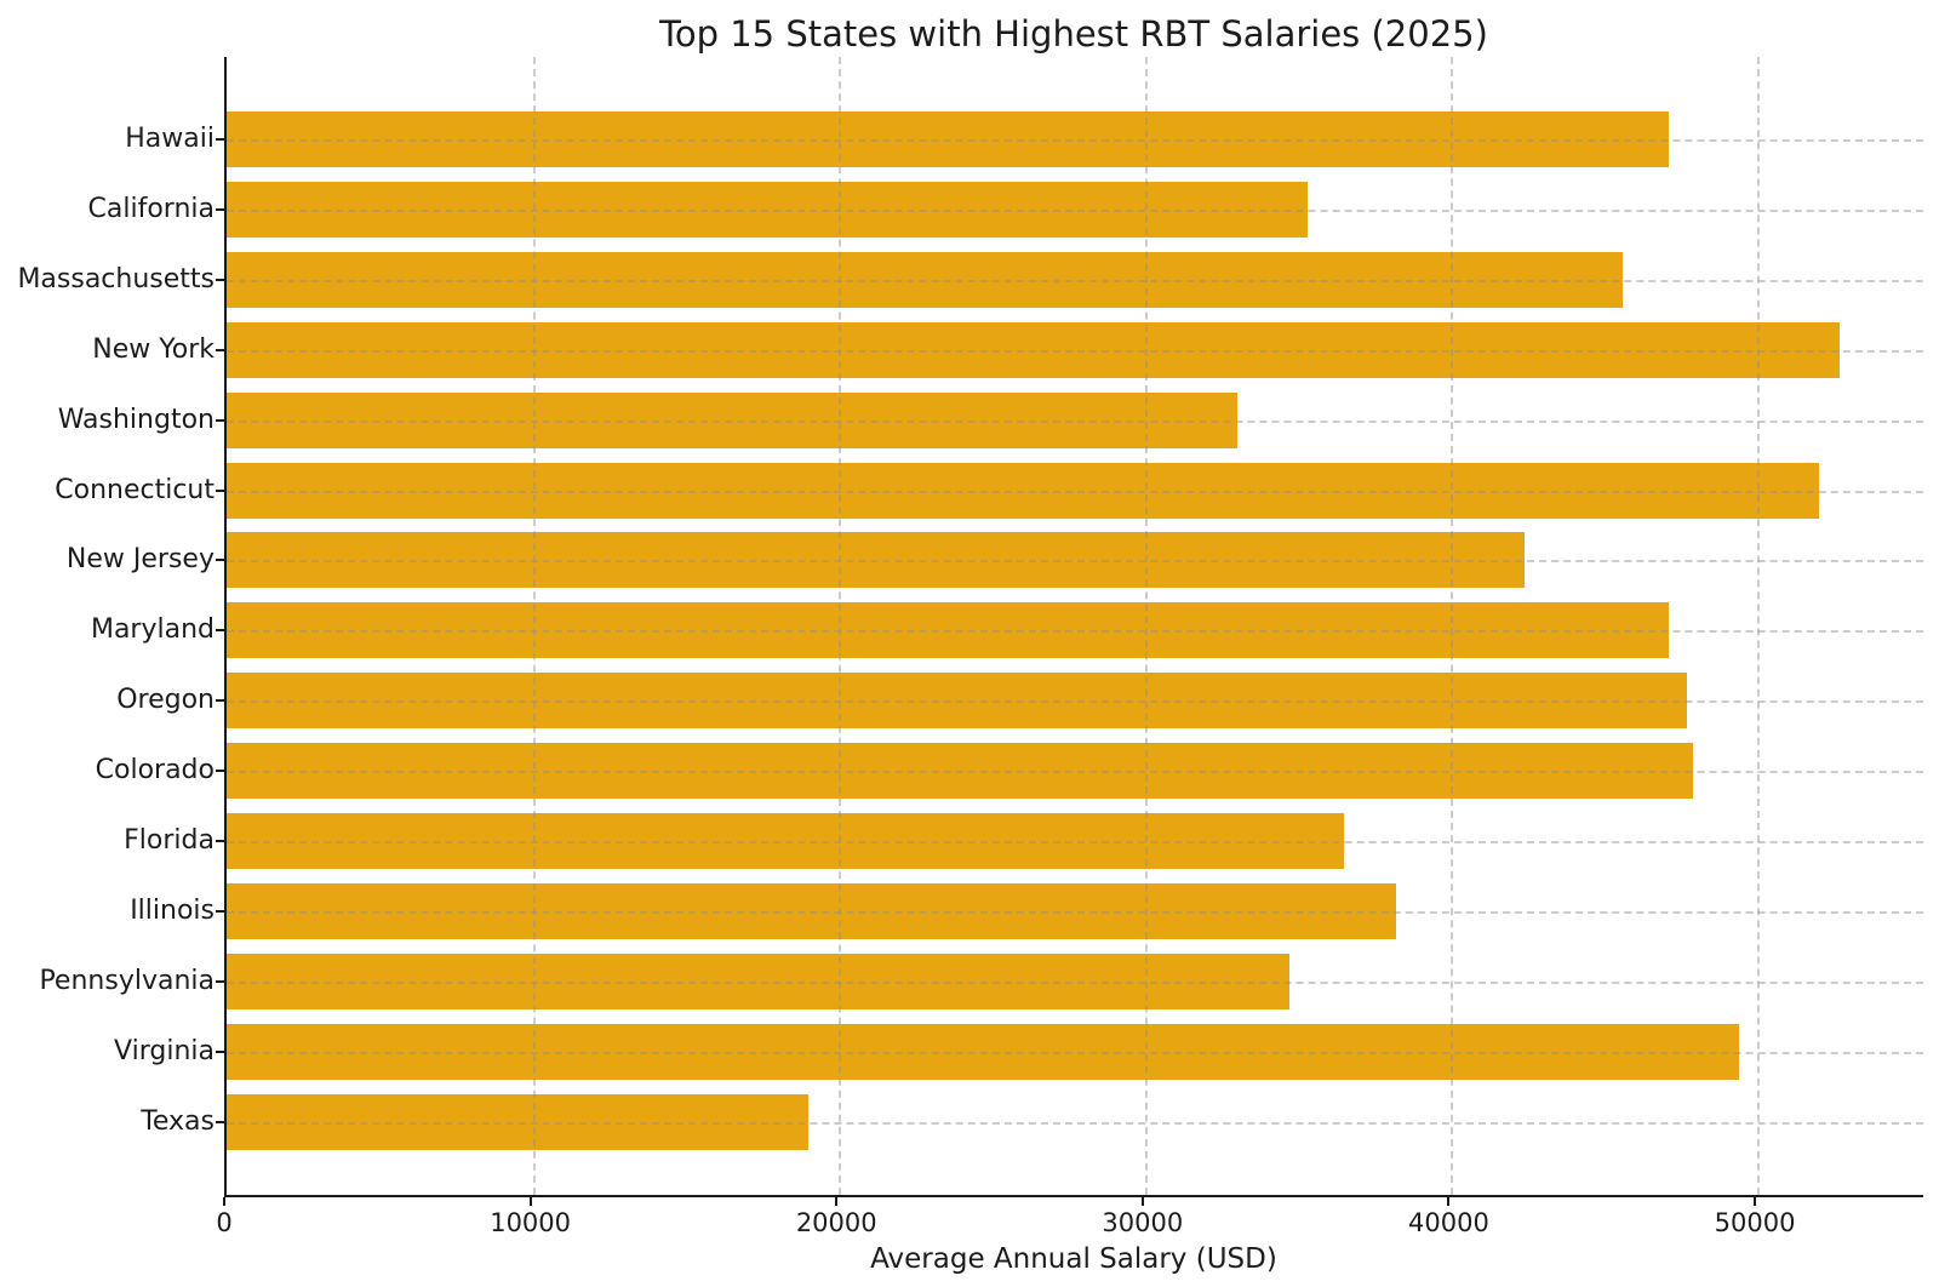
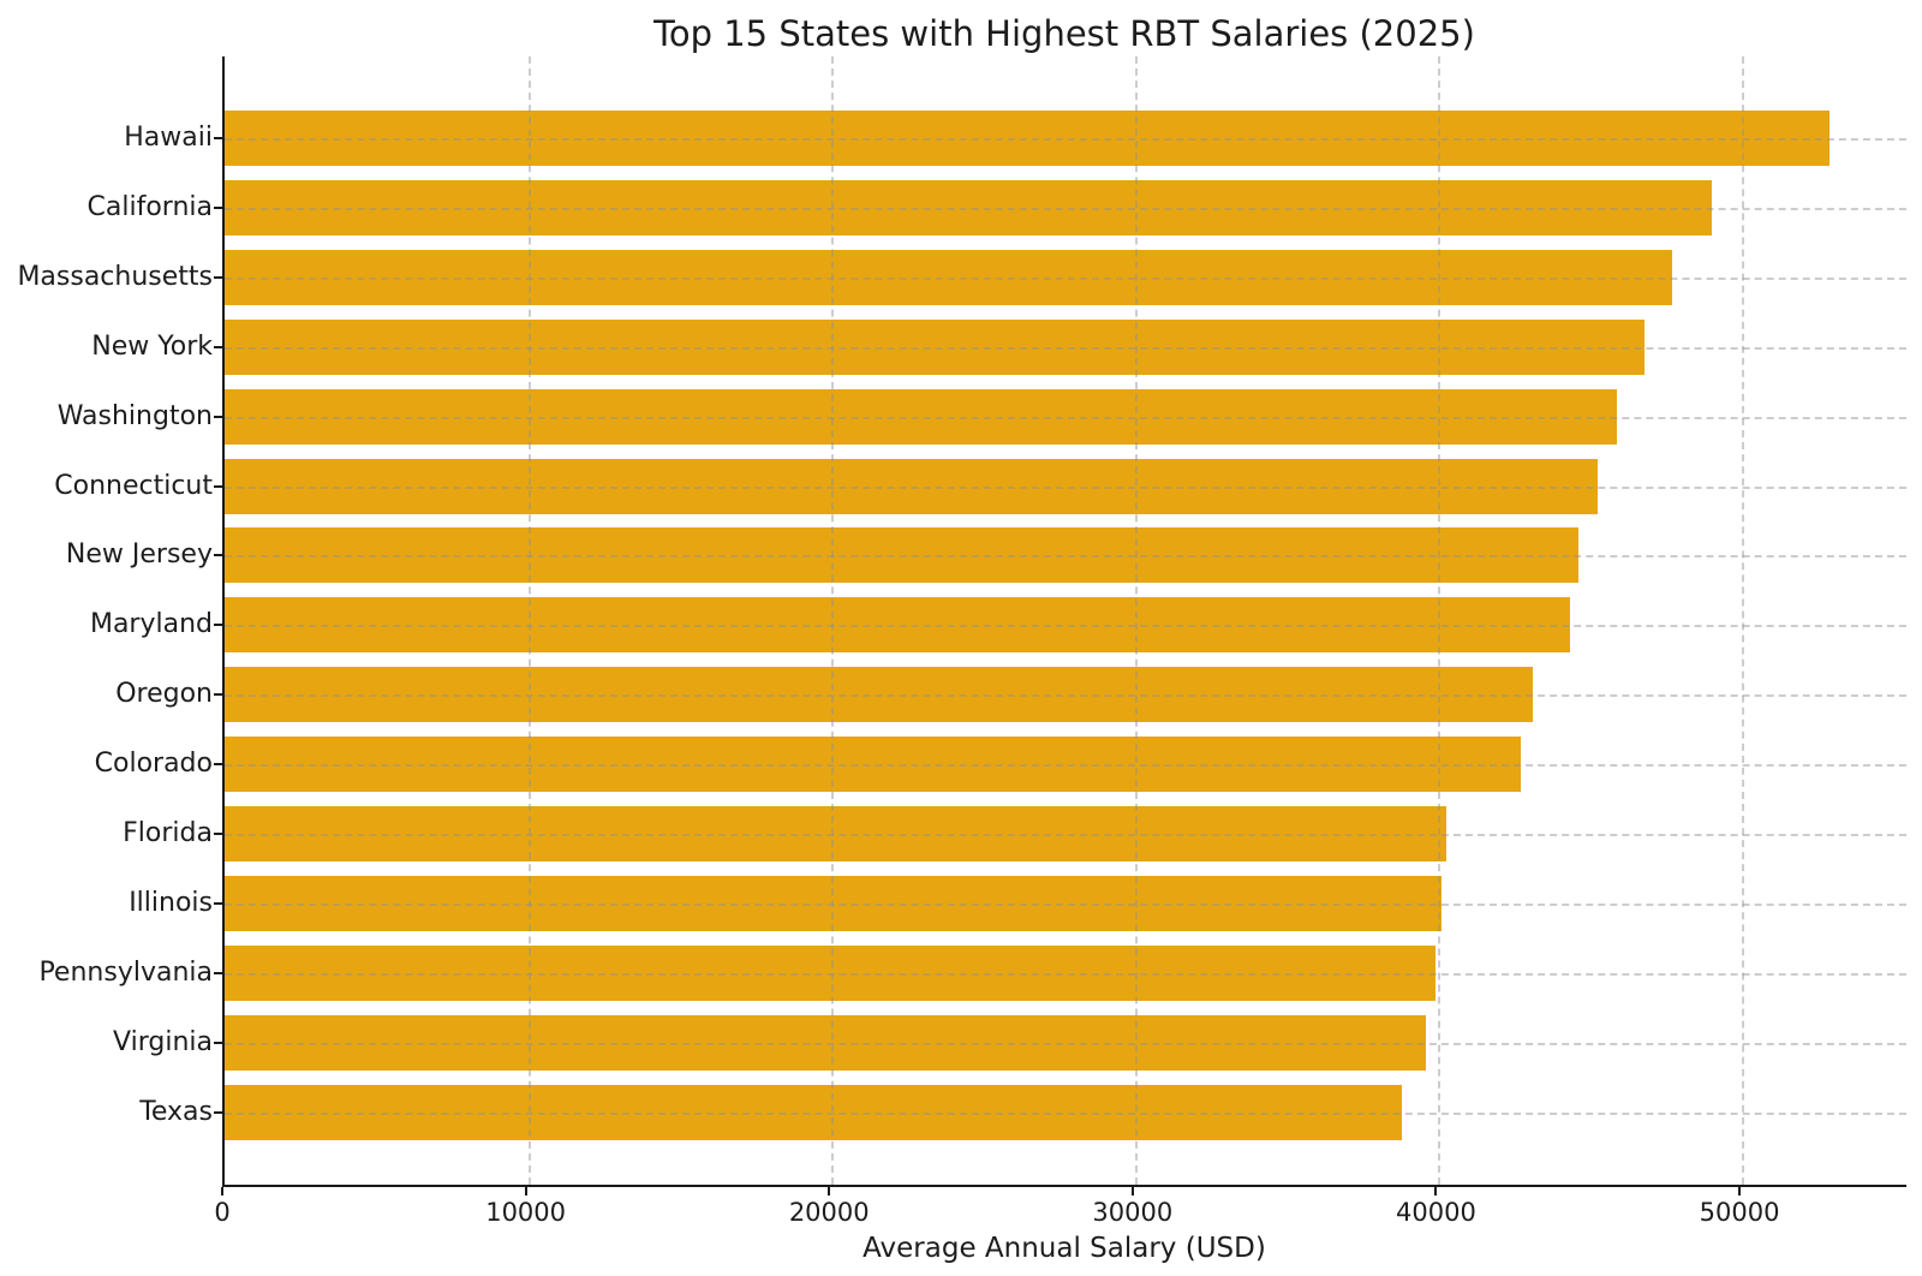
Hawaii: 47100 -> 52900
California: 35300 -> 49000
Massachusetts: 45600 -> 47700
New York: 52700 -> 46800
Washington: 33000 -> 45900
Connecticut: 52000 -> 45200
New Jersey: 42400 -> 44600
Maryland: 47100 -> 44400
Oregon: 47700 -> 43100
Colorado: 47900 -> 42700
Florida: 36500 -> 40200
Illinois: 38200 -> 40100
Pennsylvania: 34700 -> 39900
Virginia: 49400 -> 39600
Texas: 19000 -> 38800
